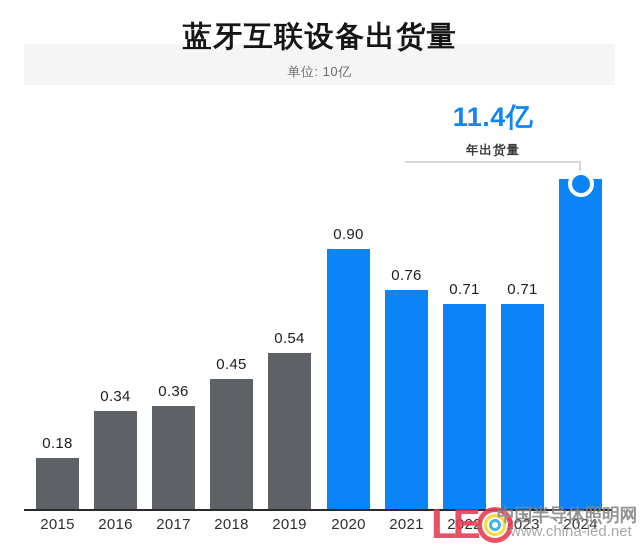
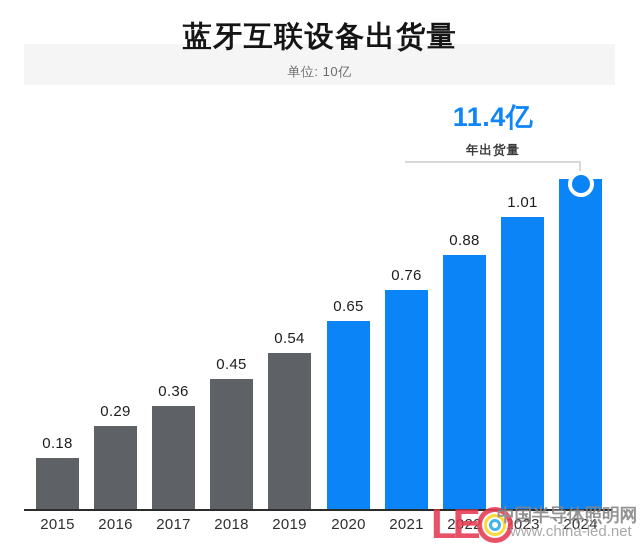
2016: 0.34 -> 0.29
2020: 0.90 -> 0.65
2022: 0.71 -> 0.88
2023: 0.71 -> 1.01
